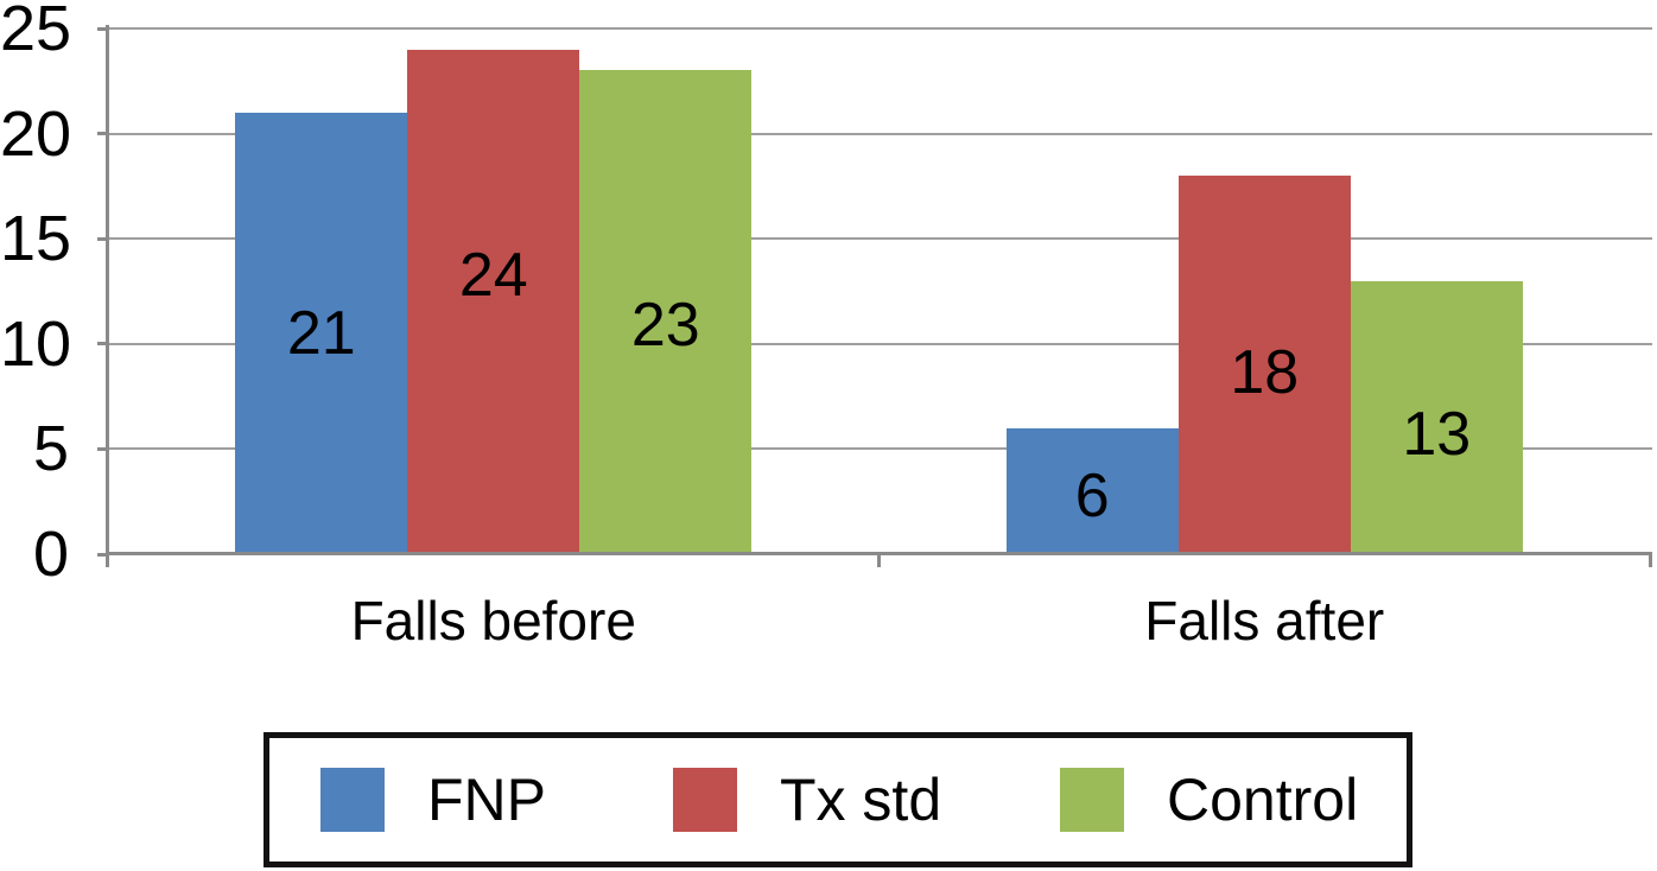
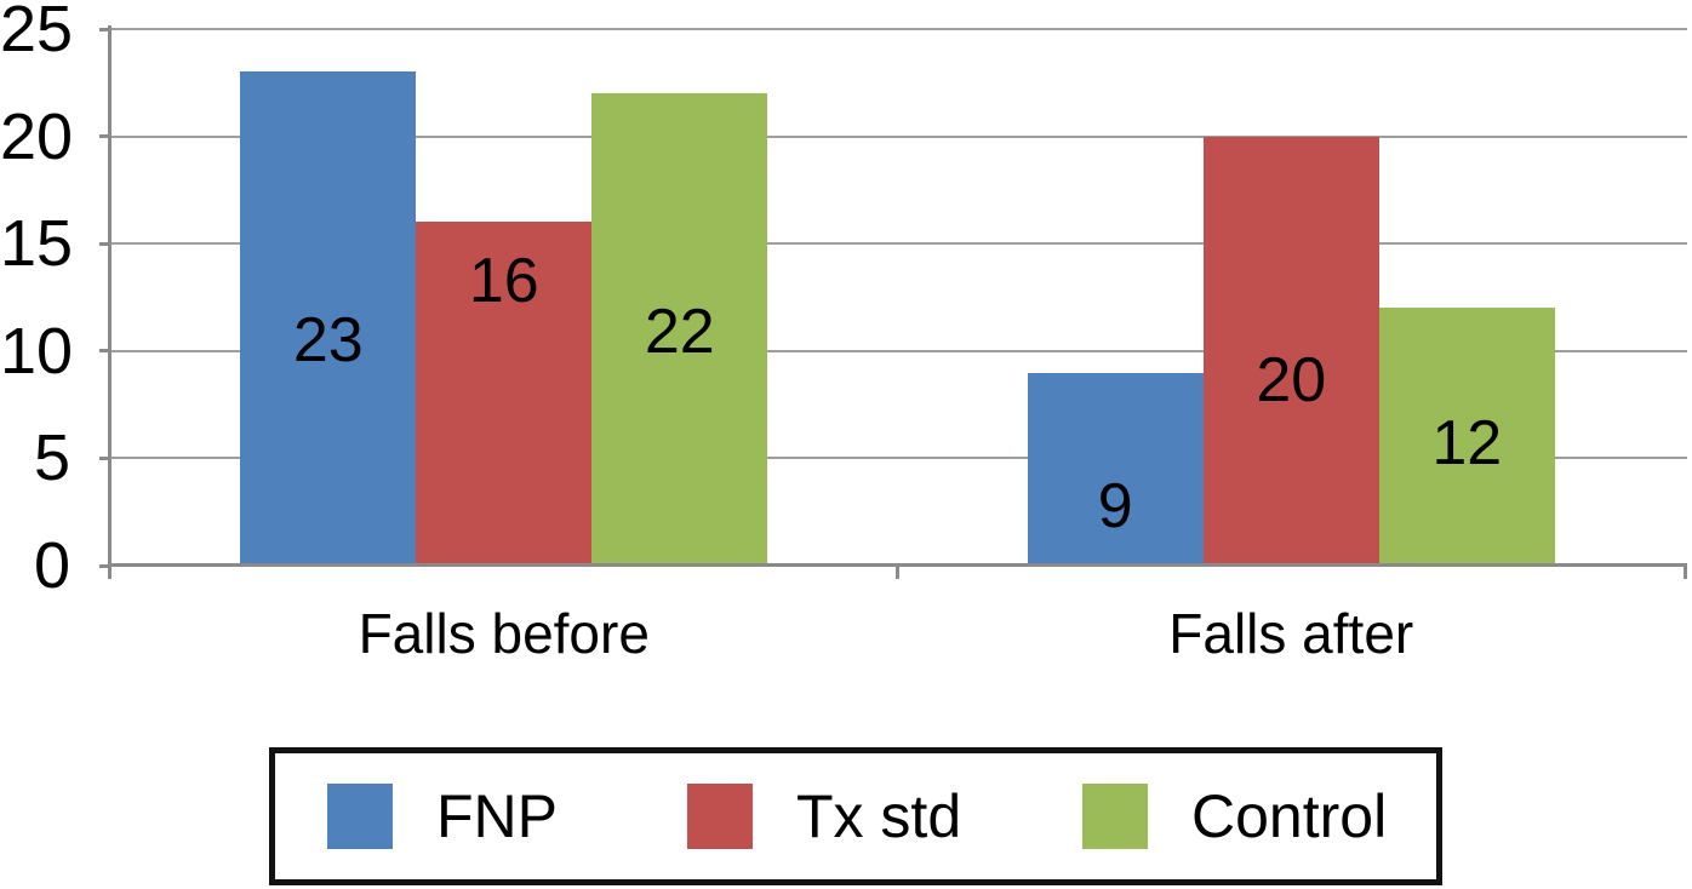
FNP/Falls before: 21 -> 23
Tx std/Falls before: 24 -> 16
Control/Falls before: 23 -> 22
FNP/Falls after: 6 -> 9
Tx std/Falls after: 18 -> 20
Control/Falls after: 13 -> 12
